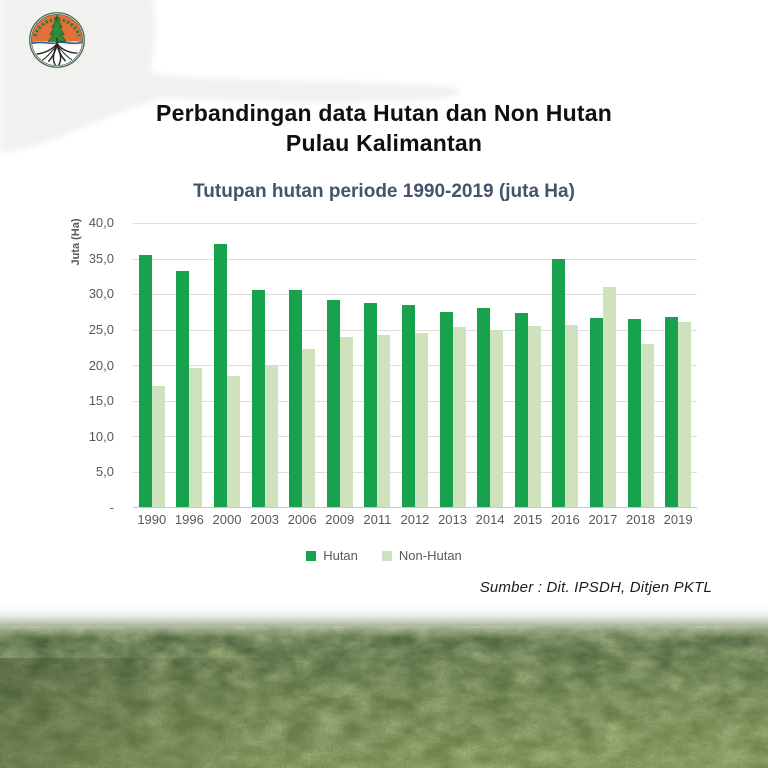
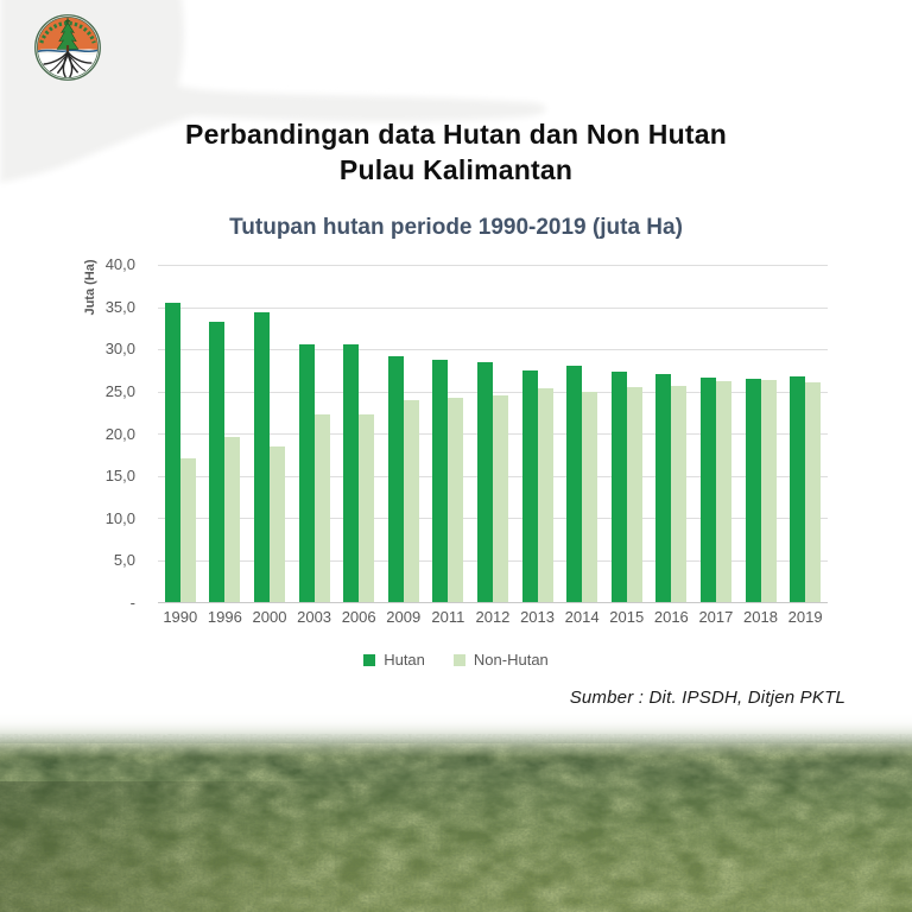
Hutan/2000: 37 -> 34
Non-Hutan/2003: 20 -> 22
Hutan/2016: 35 -> 27
Non-Hutan/2017: 31 -> 26
Non-Hutan/2018: 23 -> 26
